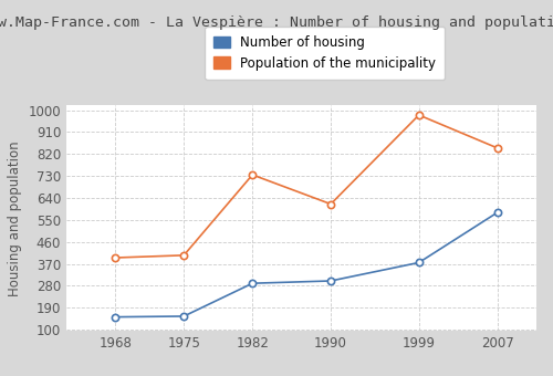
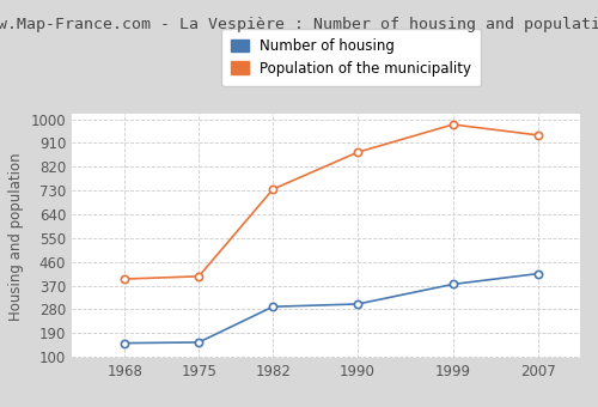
Population of the municipality/1990: 615 -> 875
Number of housing/2007: 580 -> 415
Population of the municipality/2007: 845 -> 940
